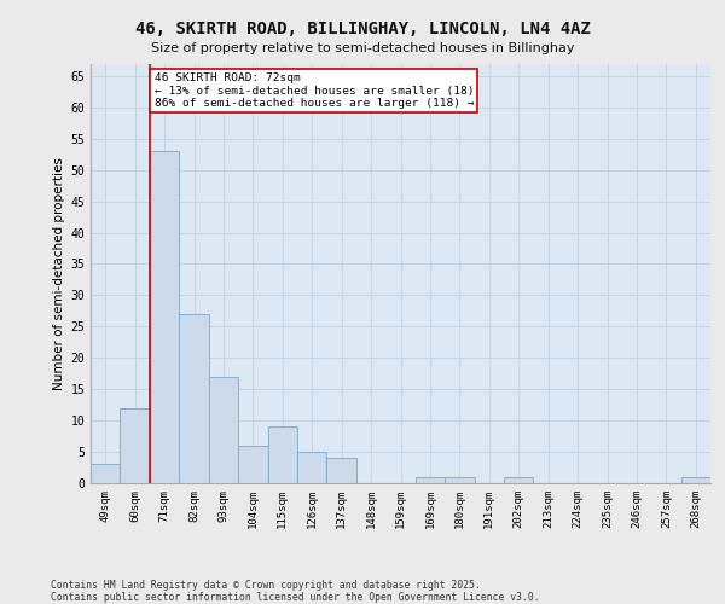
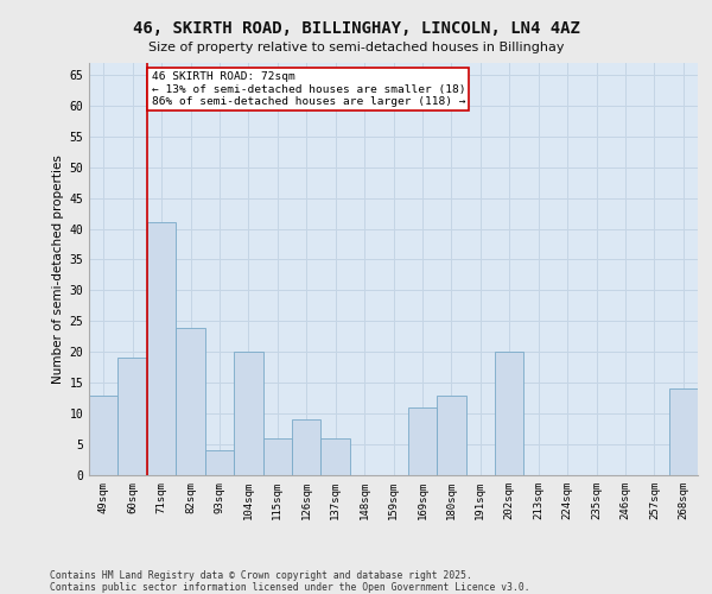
49sqm: 3 -> 13
60sqm: 12 -> 19
71sqm: 53 -> 41
82sqm: 27 -> 24
93sqm: 17 -> 4
104sqm: 6 -> 20
115sqm: 9 -> 6
126sqm: 5 -> 9
137sqm: 4 -> 6
169sqm: 1 -> 11
180sqm: 1 -> 13
202sqm: 1 -> 20
268sqm: 1 -> 14
